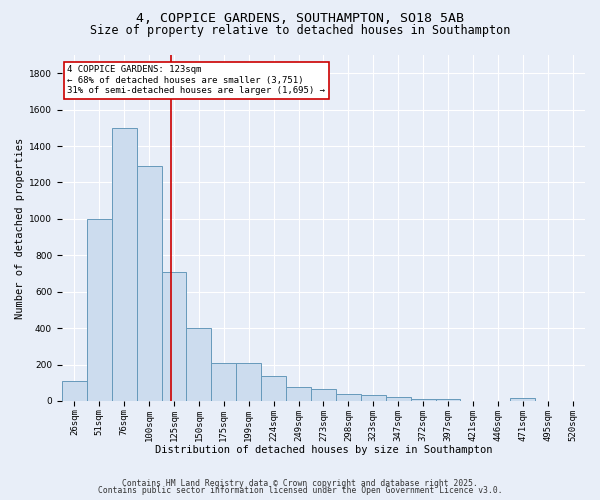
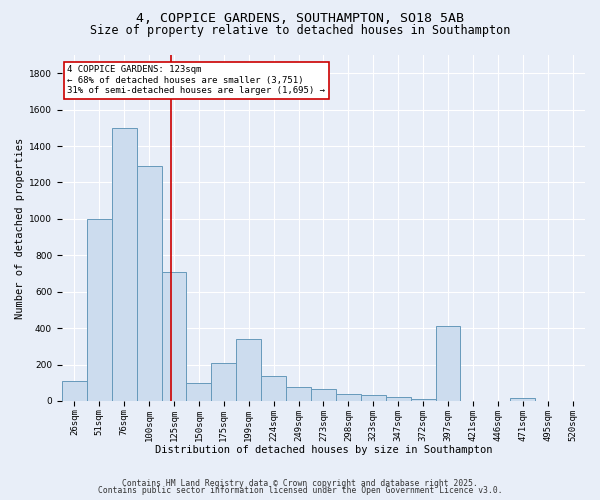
150sqm: 400 -> 100
199sqm: 210 -> 340
397sqm: 10 -> 410
